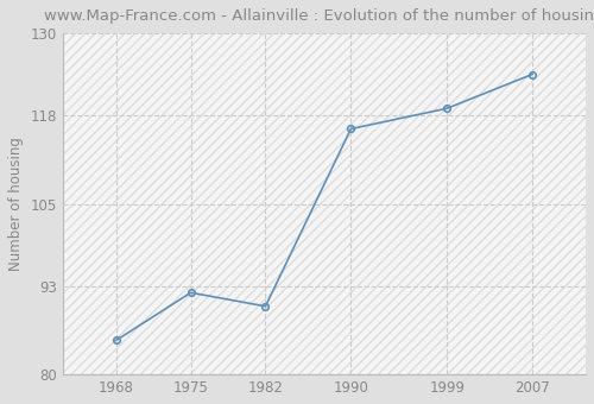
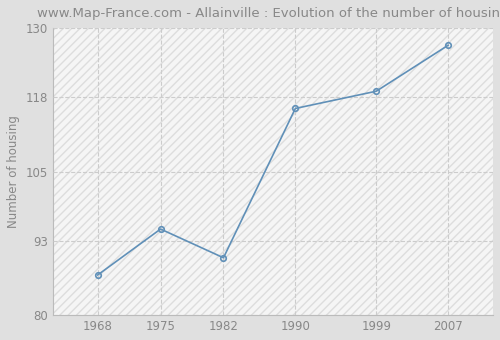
1968: 85 -> 87
1975: 92 -> 95
2007: 124 -> 127
